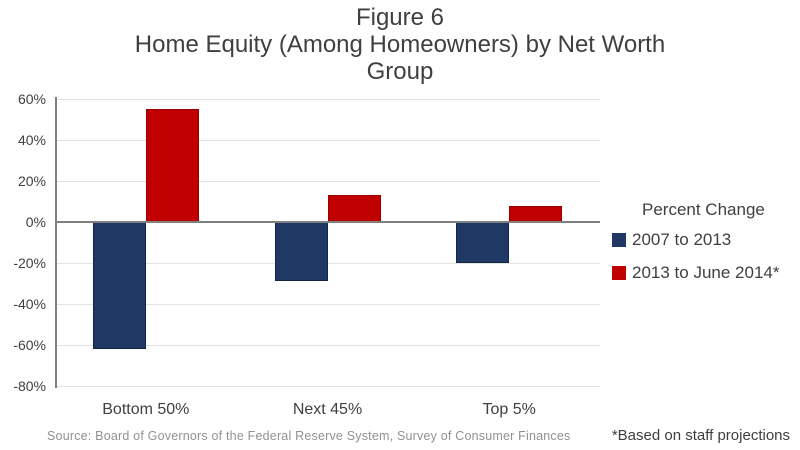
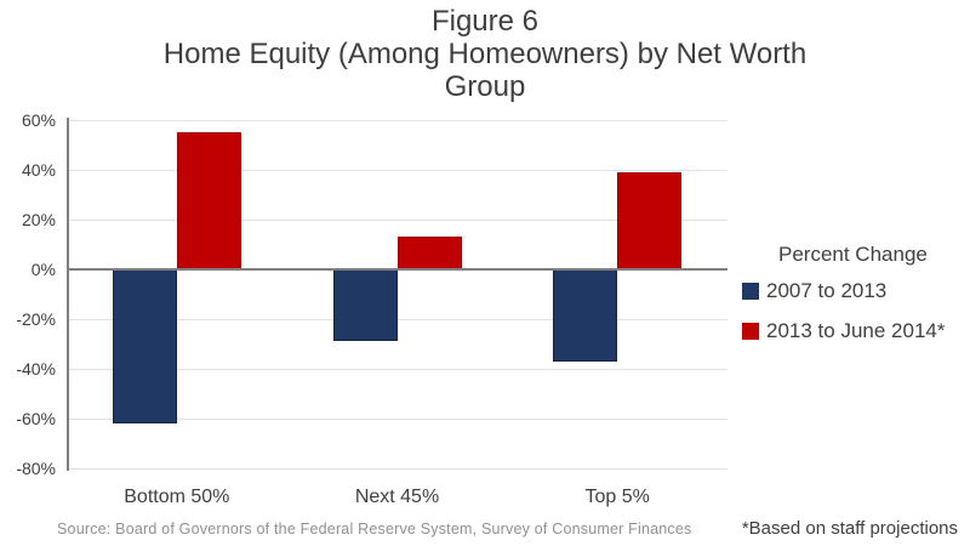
2007 to 2013/Top 5%: -20% -> -37%
2013 to June 2014*/Top 5%: 8% -> 39%
